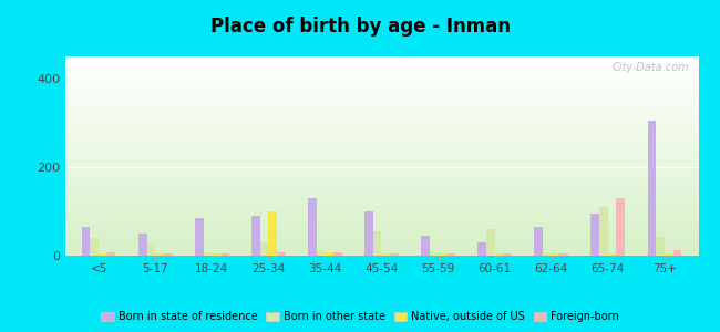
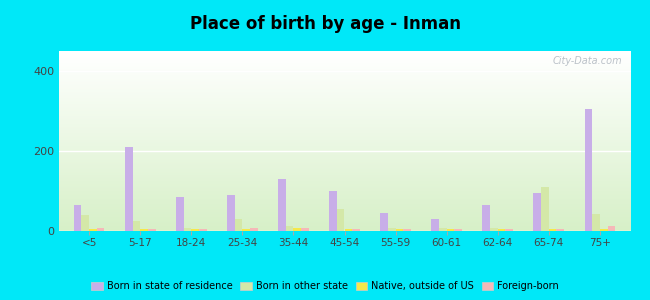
Born in state of residence/5-17: 50 -> 210
Native, outside of US/25-34: 100 -> 4
Born in other state/60-61: 60 -> 8
Foreign-born/65-74: 130 -> 4
